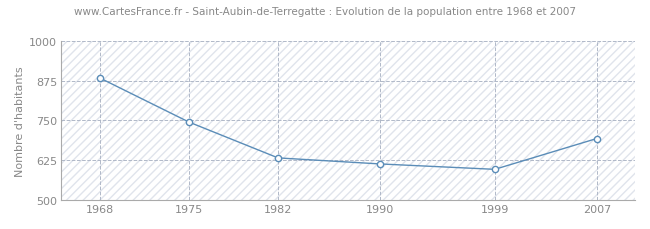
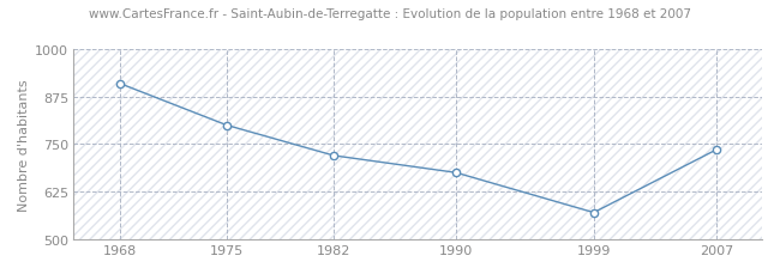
1968: 884 -> 910
1975: 745 -> 800
1982: 632 -> 720
1990: 613 -> 675
1999: 596 -> 570
2007: 693 -> 735
